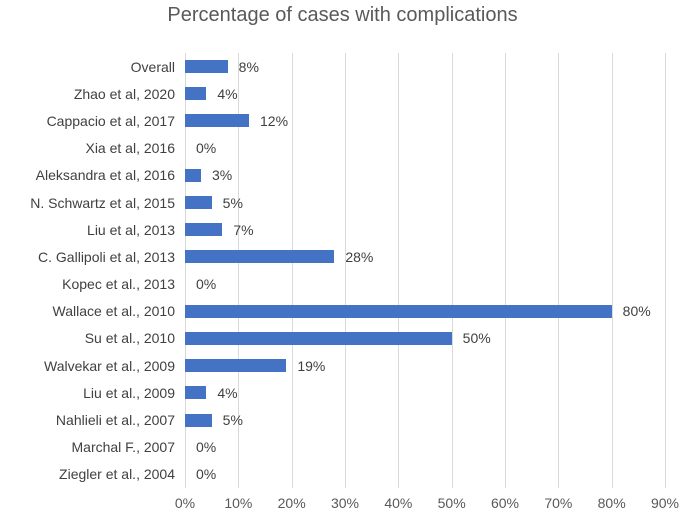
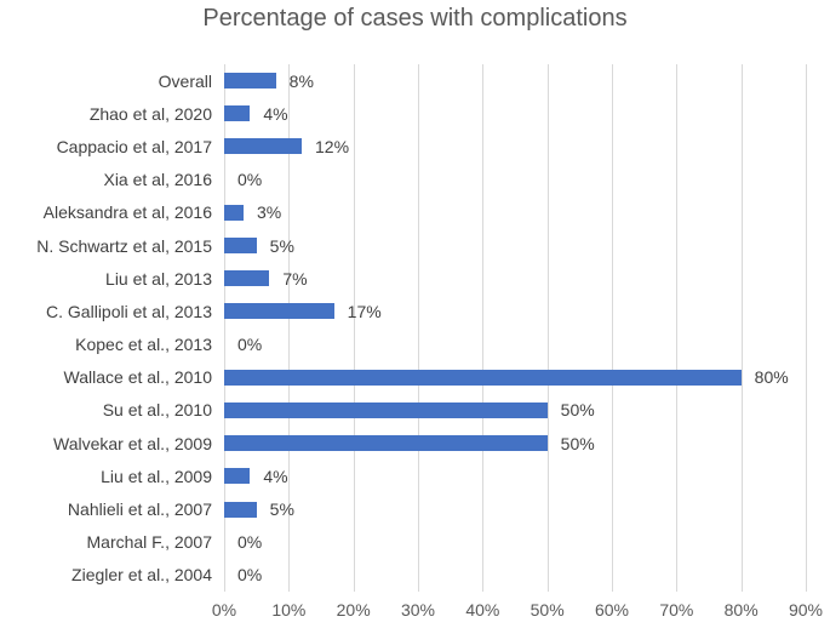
C. Gallipoli et al, 2013: 28% -> 17%
Walvekar et al., 2009: 19% -> 50%
